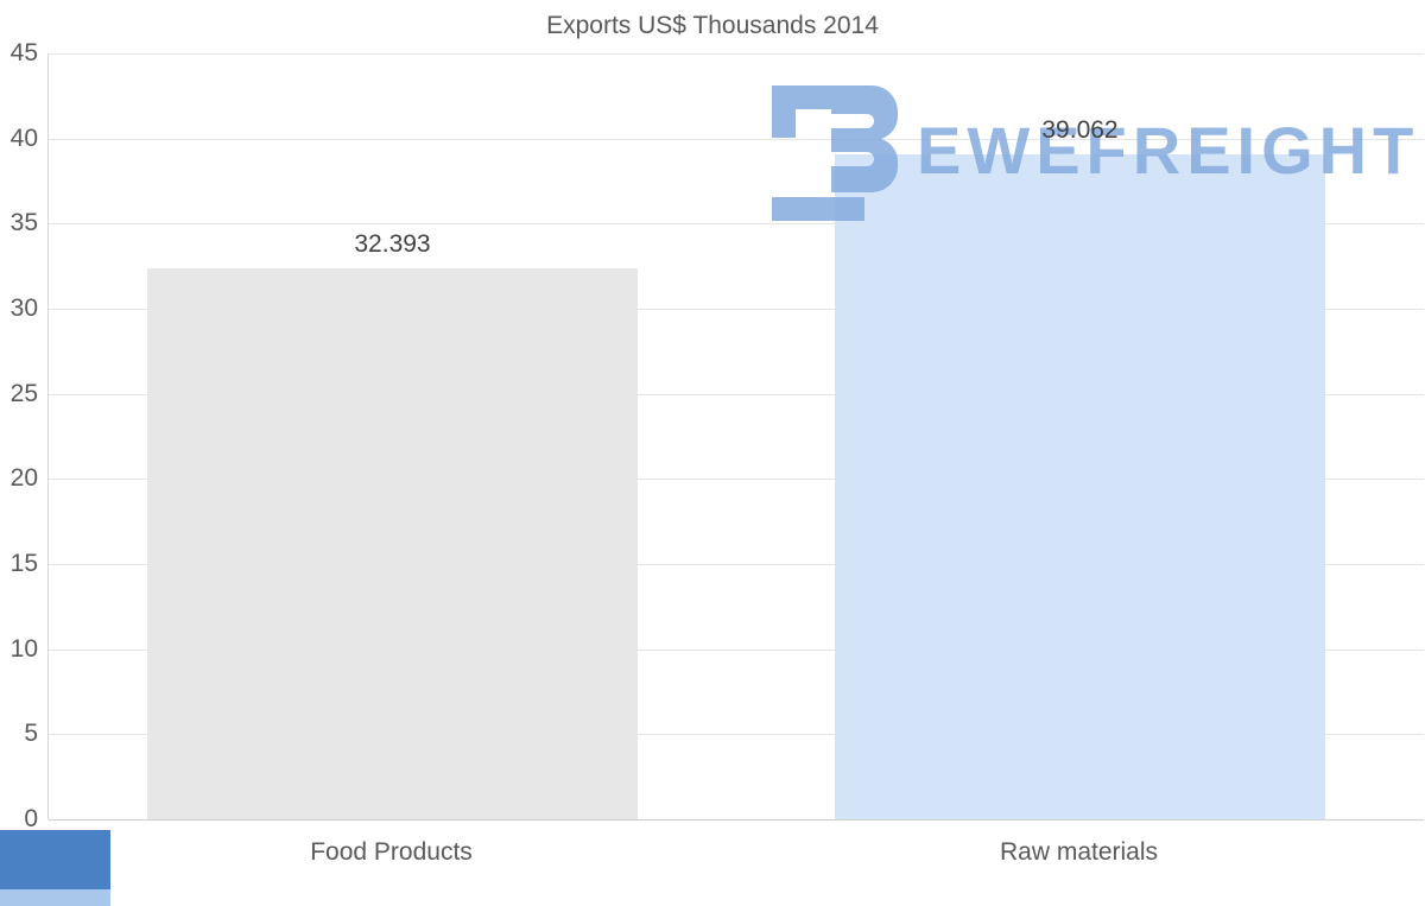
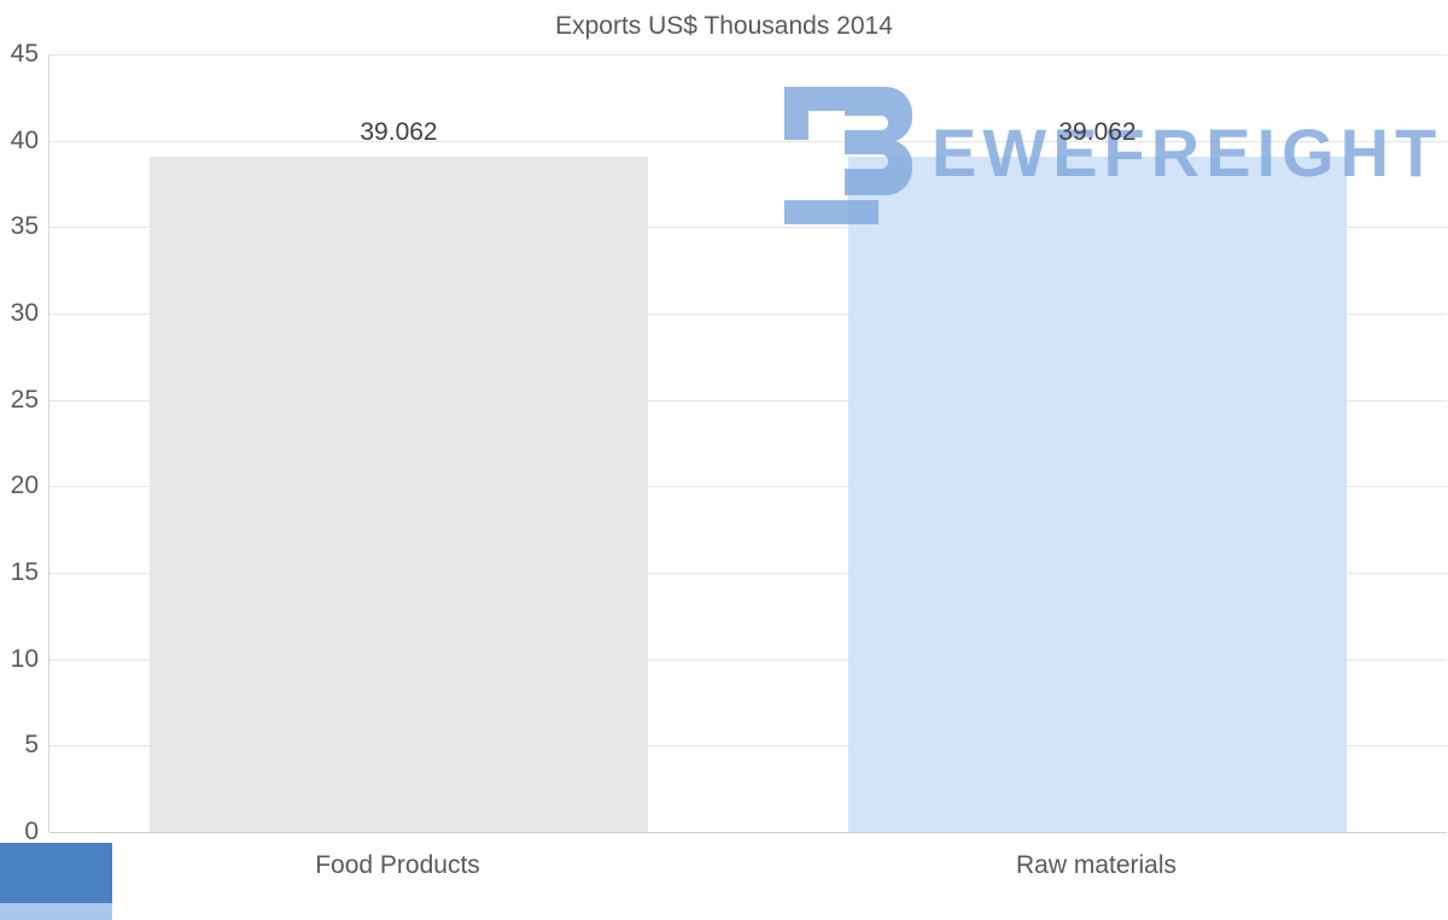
Food Products: 32.393 -> 39.062
